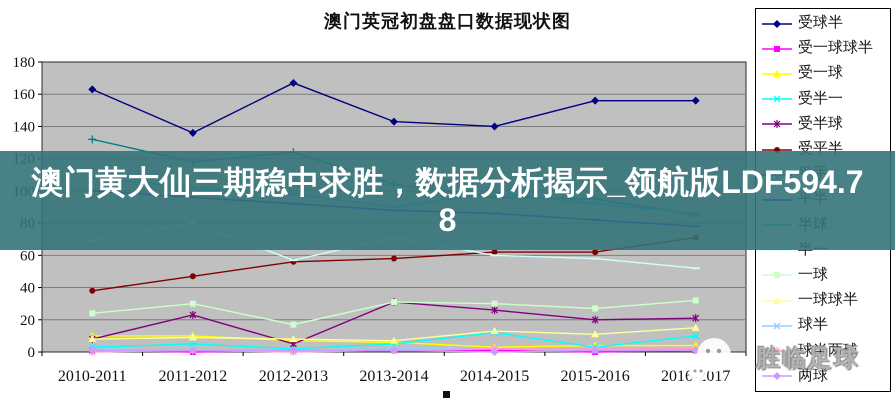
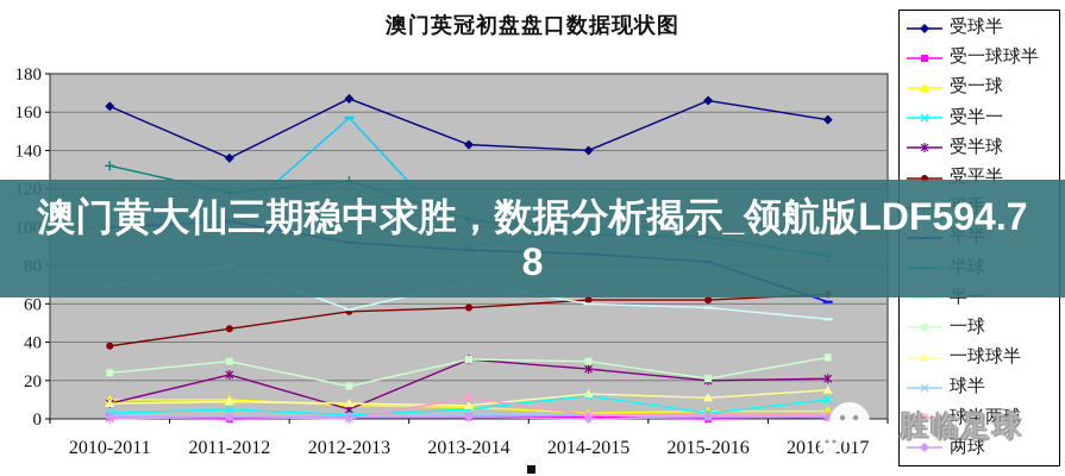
平半/2011-2012: 96 -> 103
半球/2012-2013: 98 -> 157
球半两球/2013-2014: 1 -> 11
受球半/2015-2016: 156 -> 166
一球/2015-2016: 27 -> 21
受平半/2016-2017: 71 -> 65
平半/2016-2017: 78 -> 61
